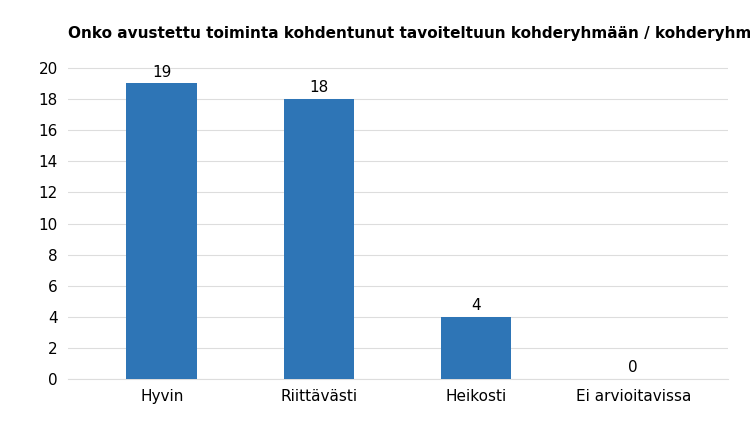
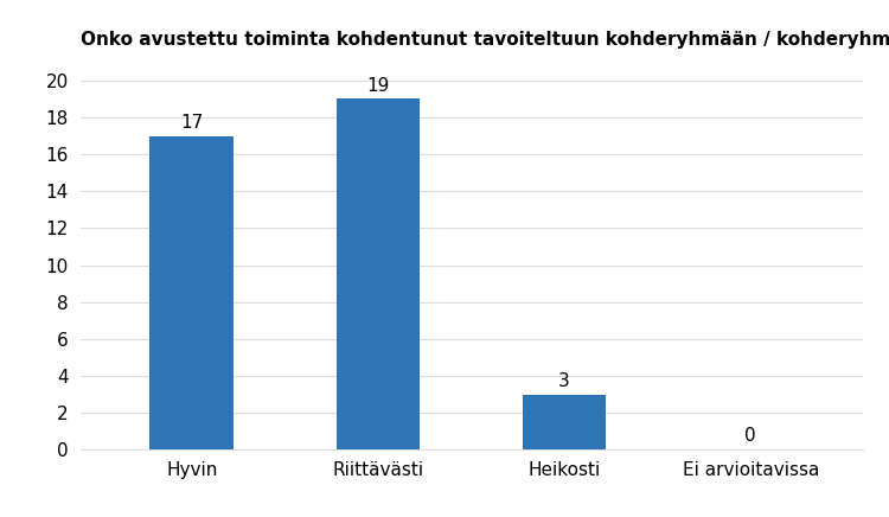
Hyvin: 19 -> 17
Riittävästi: 18 -> 19
Heikosti: 4 -> 3
